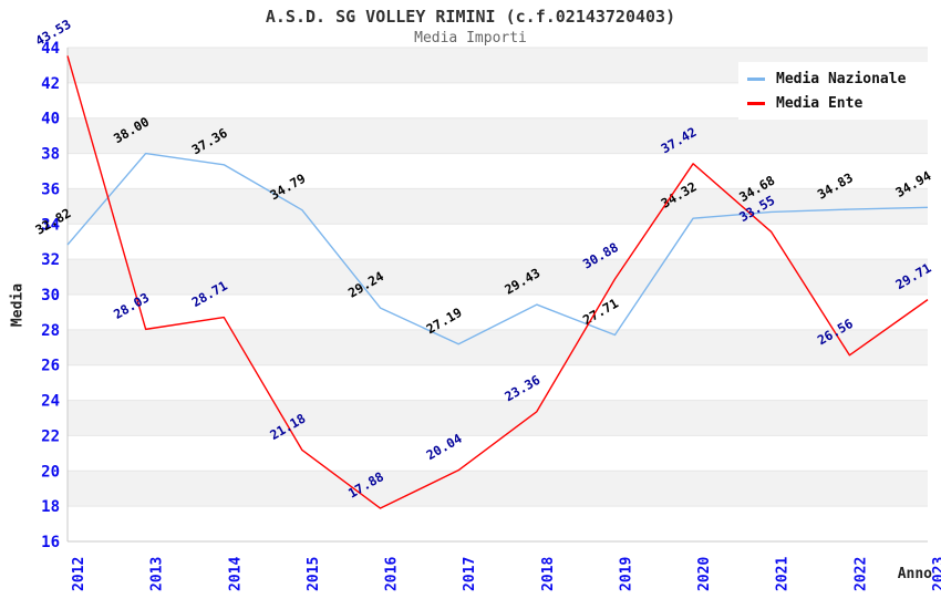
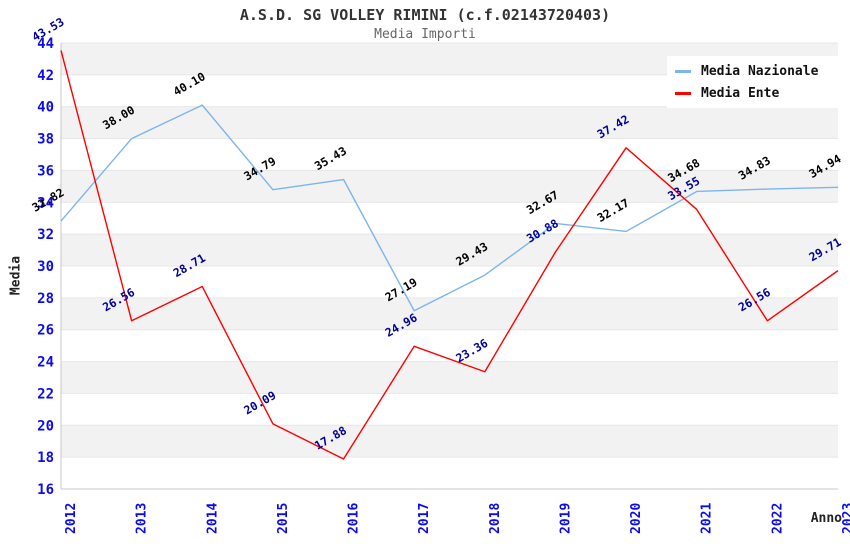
Media Ente/2013: 28.03 -> 26.56
Media Nazionale/2014: 37.36 -> 40.10
Media Ente/2015: 21.18 -> 20.09
Media Nazionale/2016: 29.24 -> 35.43
Media Ente/2017: 20.04 -> 24.96
Media Nazionale/2019: 27.71 -> 32.67
Media Nazionale/2020: 34.32 -> 32.17
